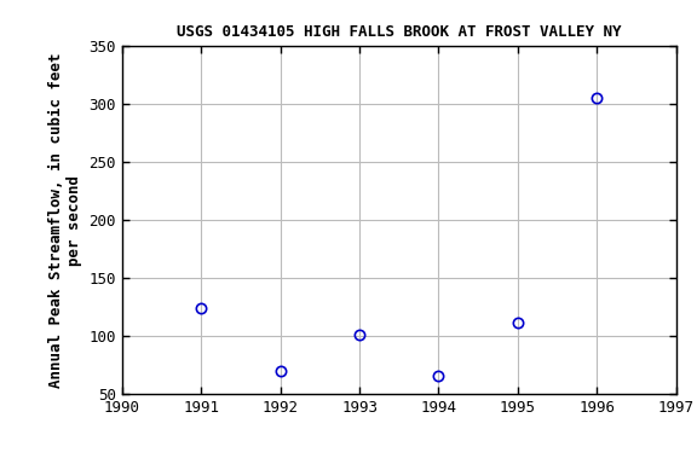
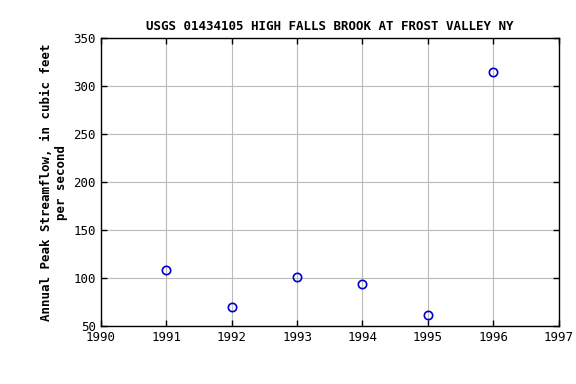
1991: 124 -> 109
1994: 66 -> 94
1995: 112 -> 62
1996: 306 -> 315
